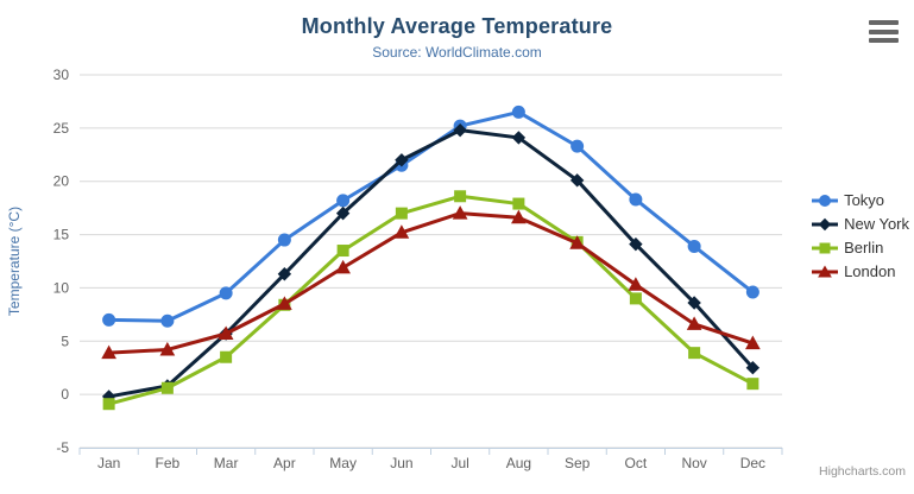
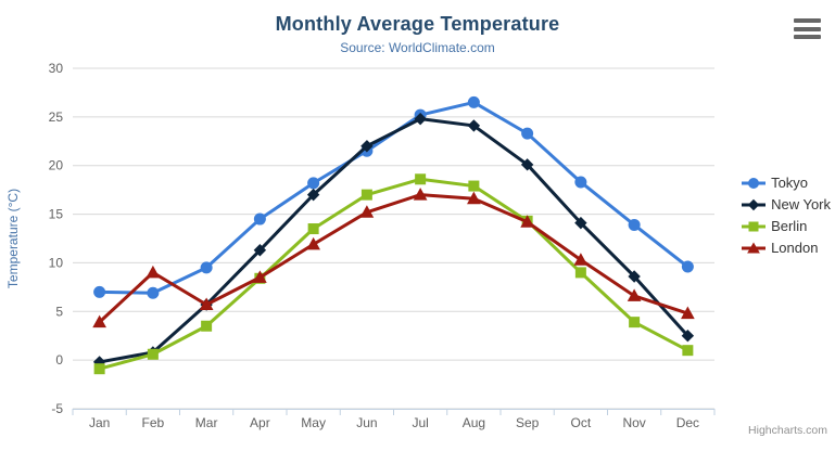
London/Feb: 4 -> 9
